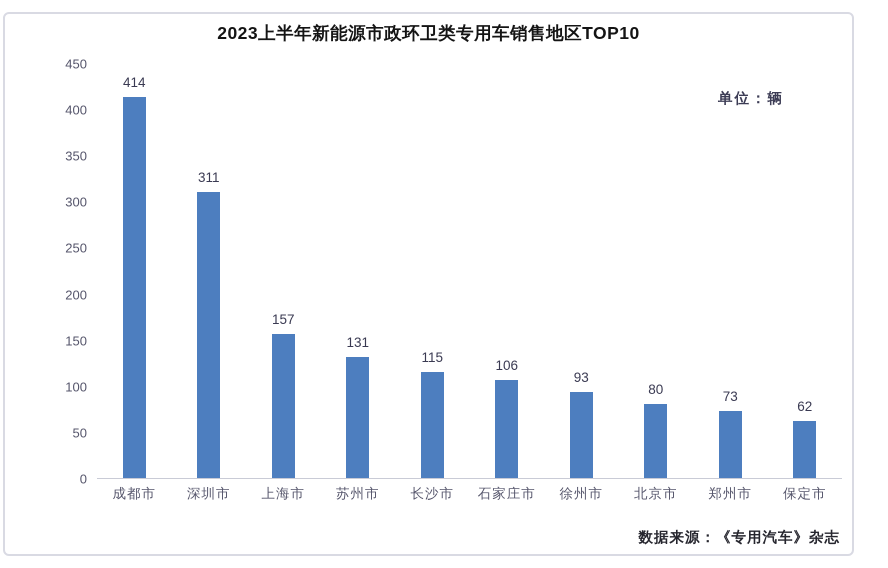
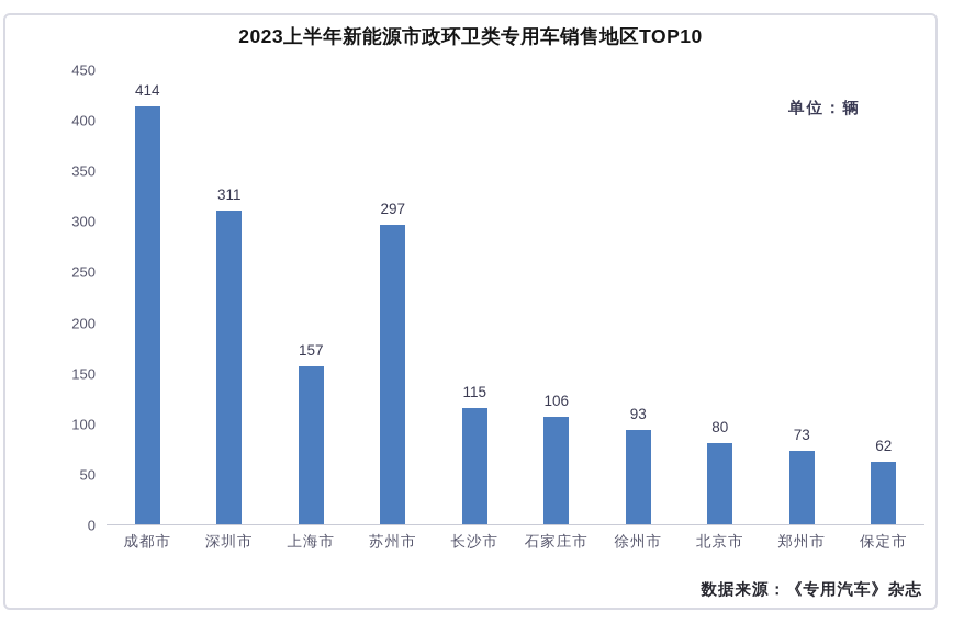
苏州市: 131 -> 297
